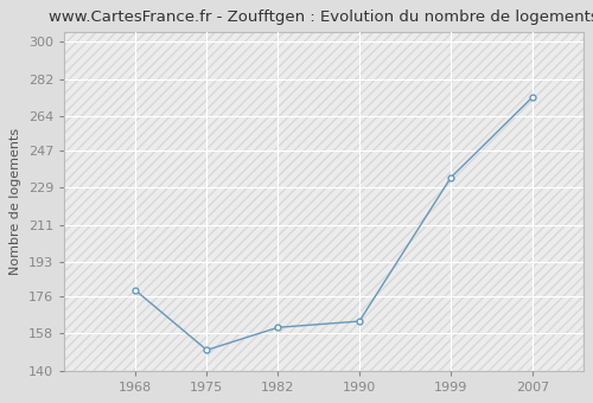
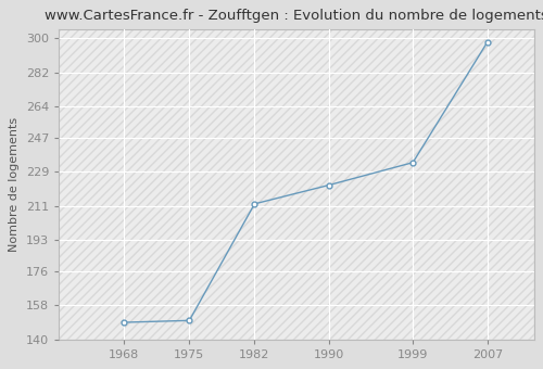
1968: 179 -> 149
1982: 161 -> 212
1990: 164 -> 222
2007: 273 -> 298
